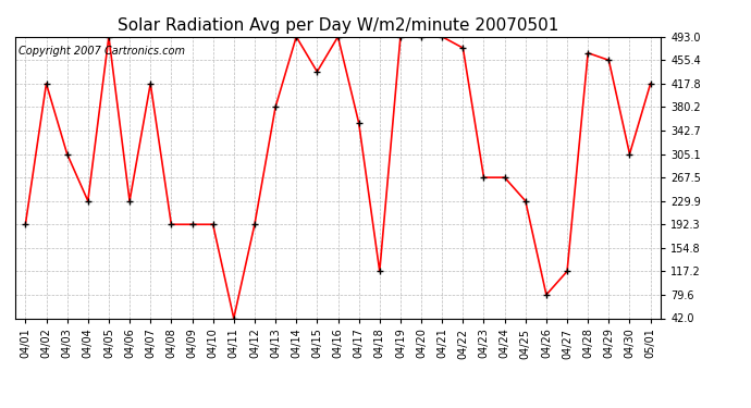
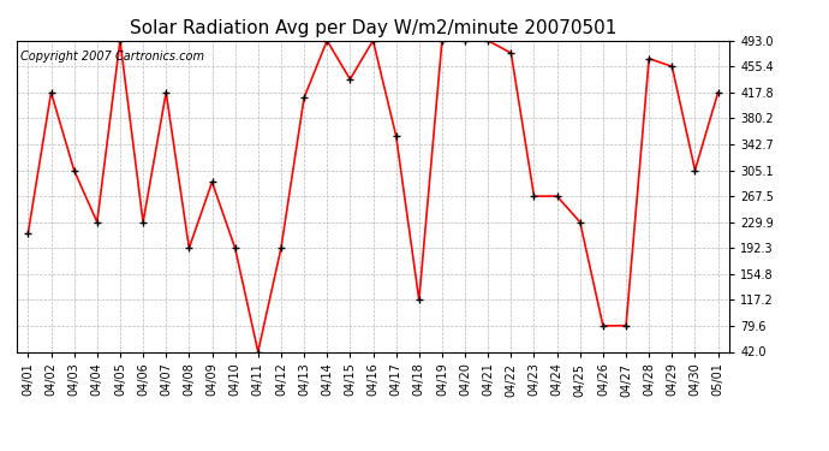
04/01: 192 -> 214
04/09: 192 -> 288
04/13: 380 -> 410
04/27: 117 -> 80
